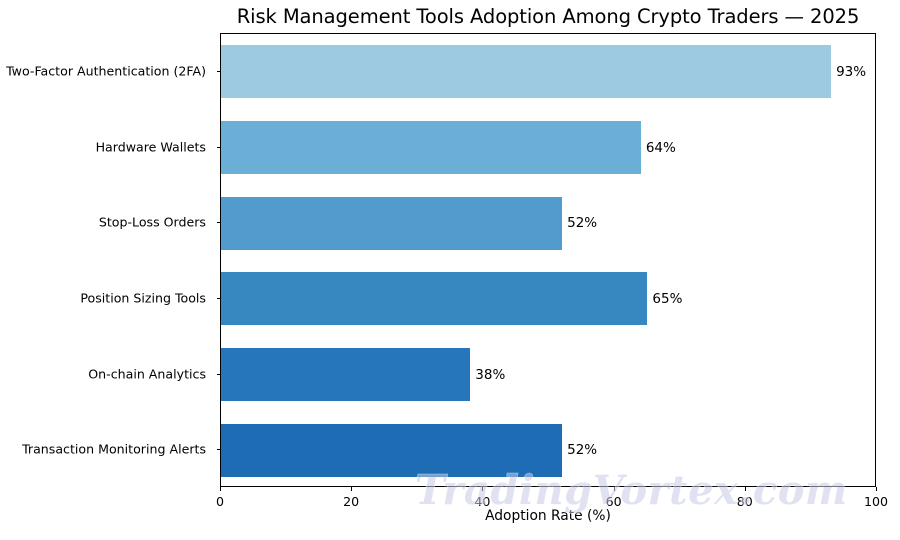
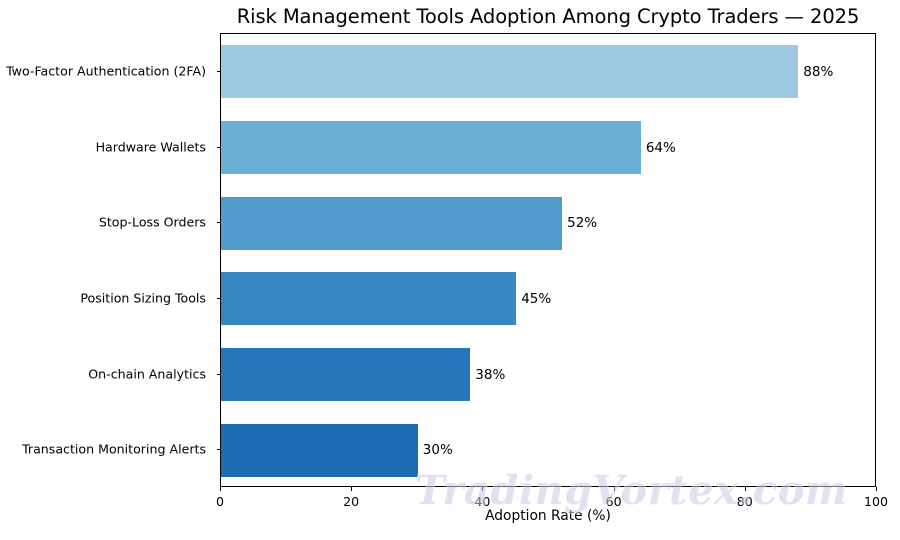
Two-Factor Authentication (2FA): 93% -> 88%
Position Sizing Tools: 65% -> 45%
Transaction Monitoring Alerts: 52% -> 30%
